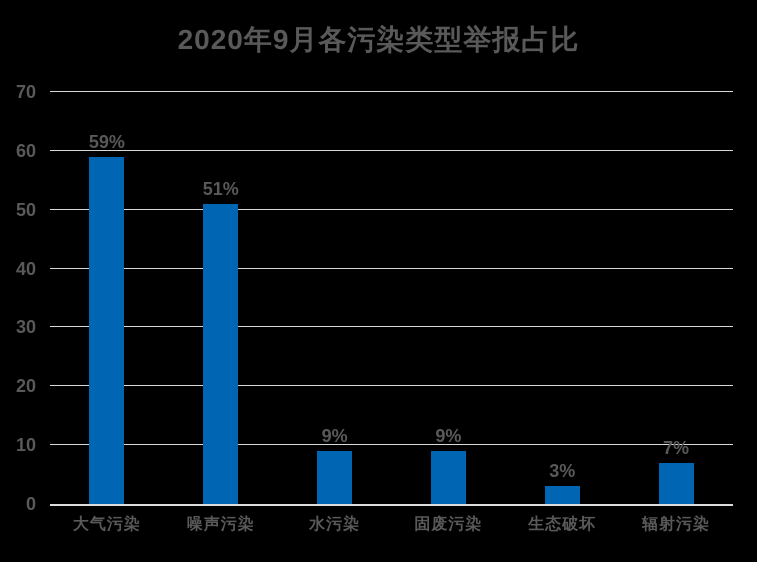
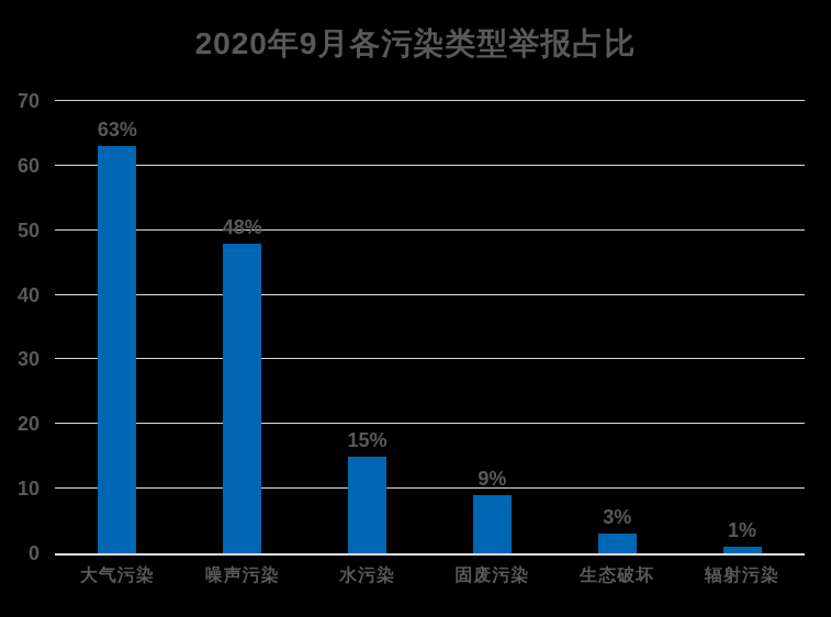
大气污染: 59% -> 63%
噪声污染: 51% -> 48%
水污染: 9% -> 15%
辐射污染: 7% -> 1%
